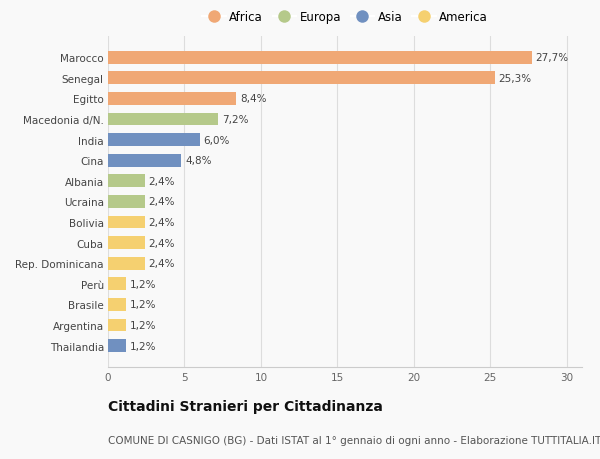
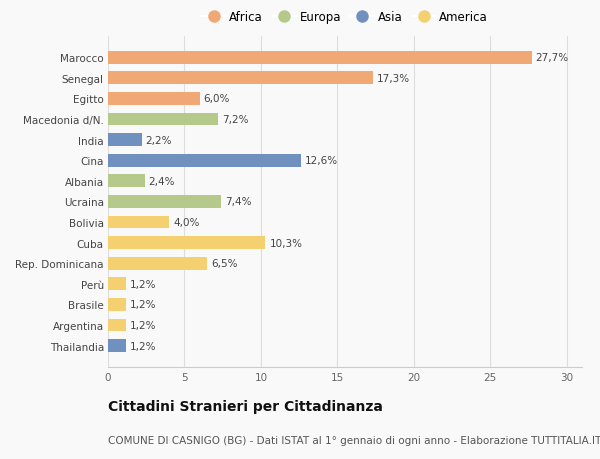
Senegal: 25,3% -> 17,3%
Egitto: 8,4% -> 6,0%
India: 6,0% -> 2,2%
Cina: 4,8% -> 12,6%
Ucraina: 2,4% -> 7,4%
Bolivia: 2,4% -> 4,0%
Cuba: 2,4% -> 10,3%
Rep. Dominicana: 2,4% -> 6,5%
